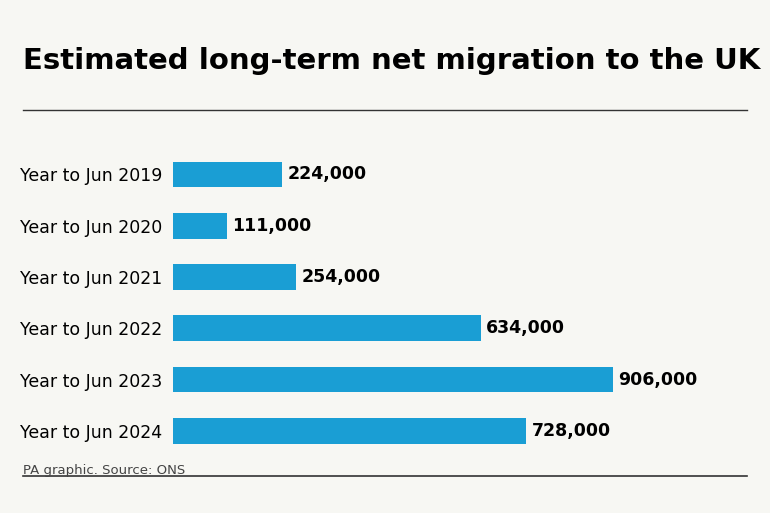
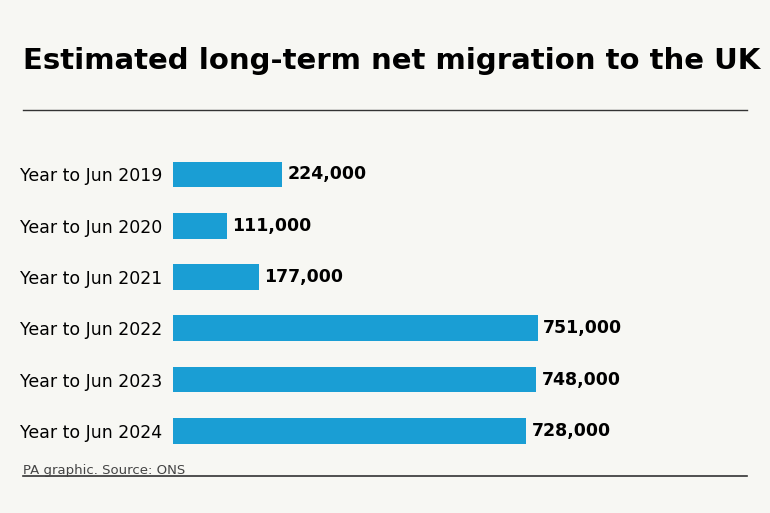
Year to Jun 2021: 254,000 -> 177,000
Year to Jun 2022: 634,000 -> 751,000
Year to Jun 2023: 906,000 -> 748,000
